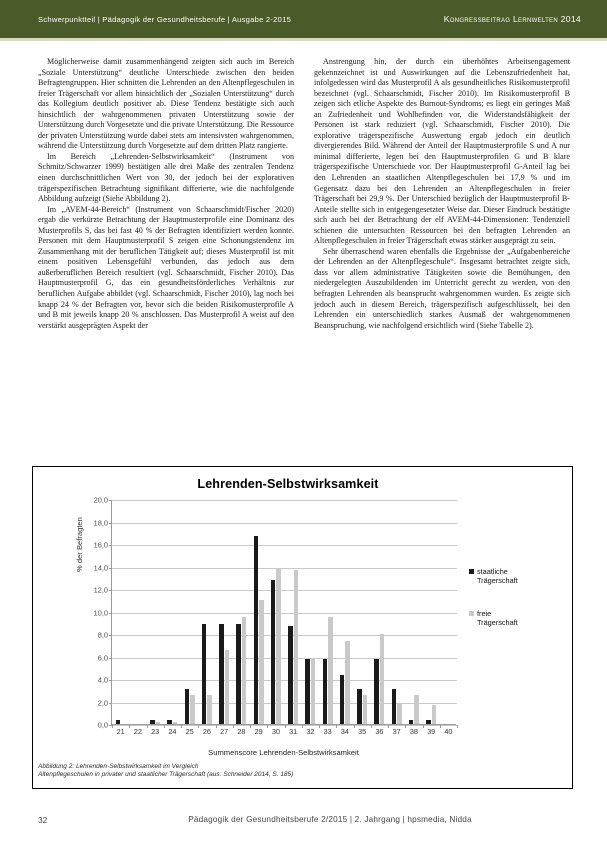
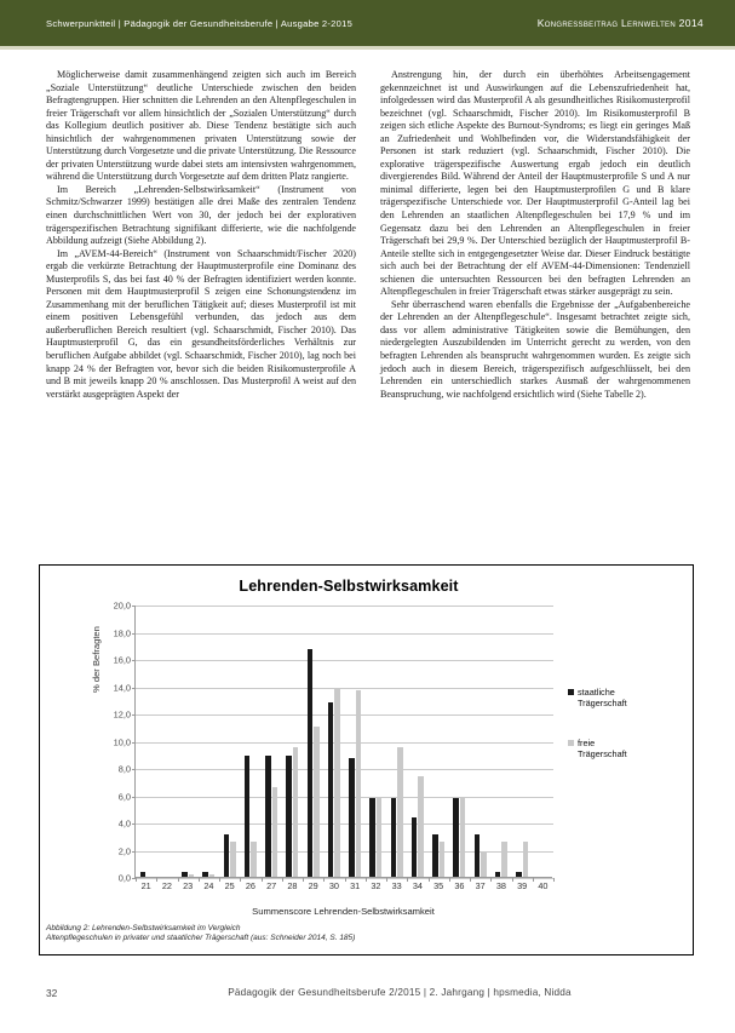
freie Trägerschaft/36: 8,0 -> 5,8
freie Trägerschaft/39: 1,7 -> 2,6
